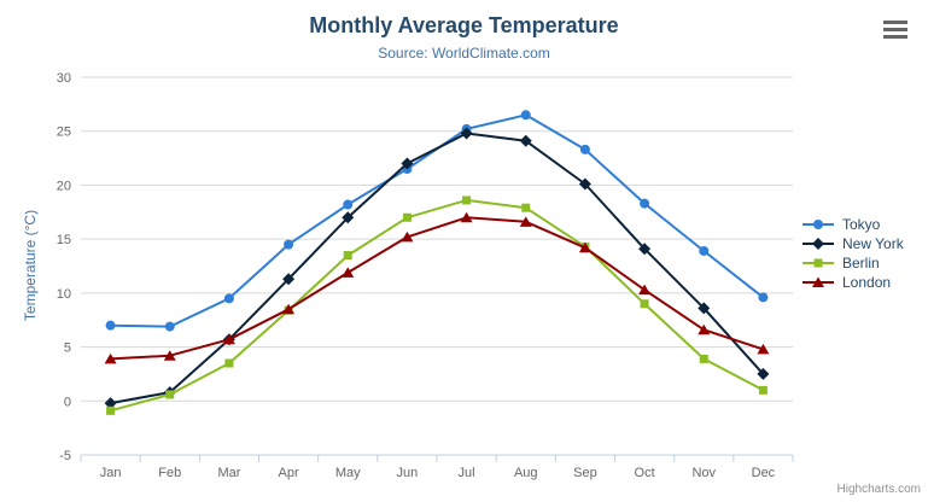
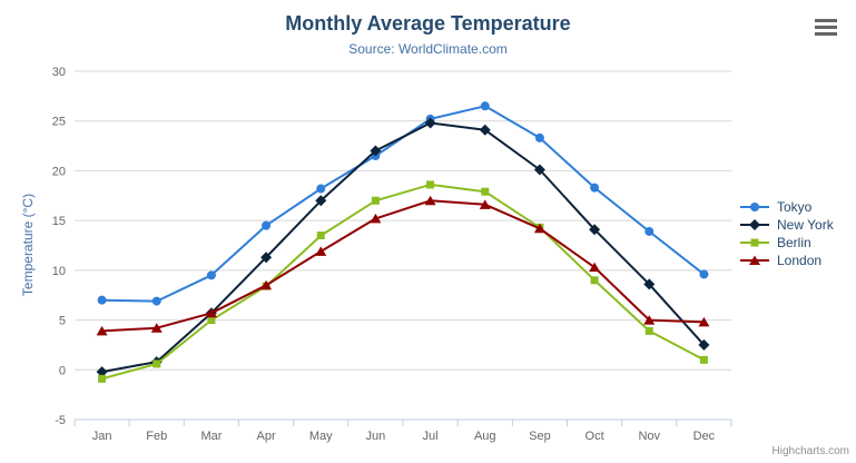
Berlin/Mar: 4 -> 5
London/Nov: 7 -> 5
